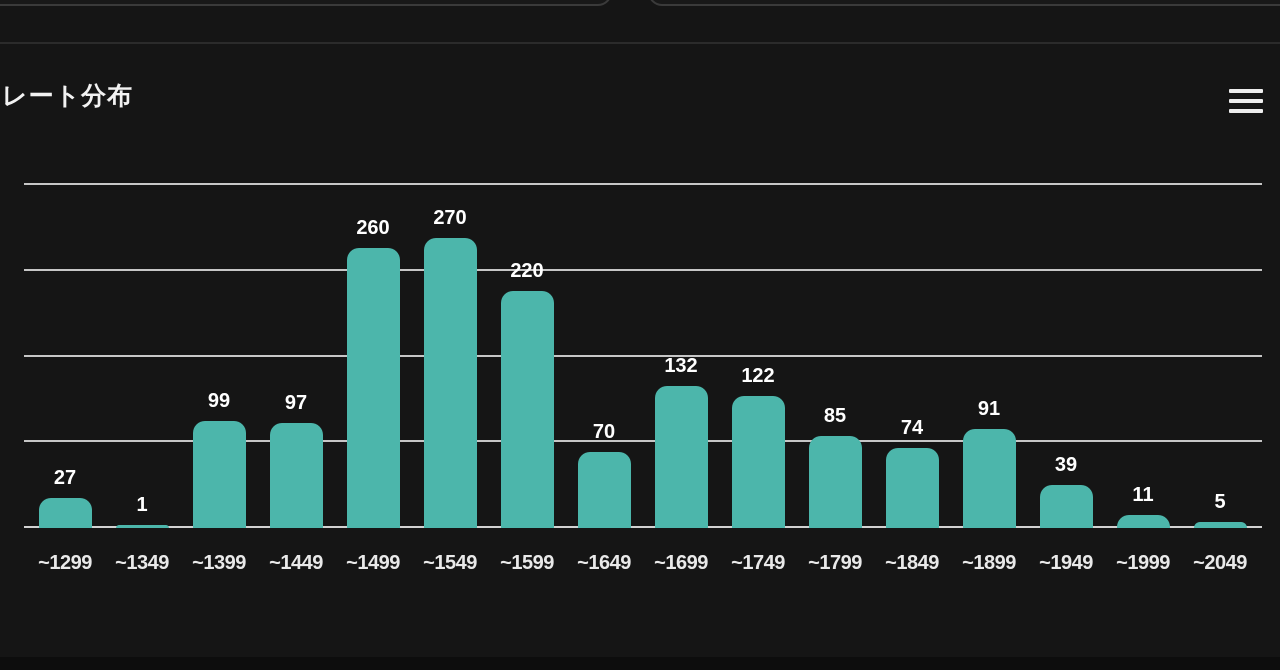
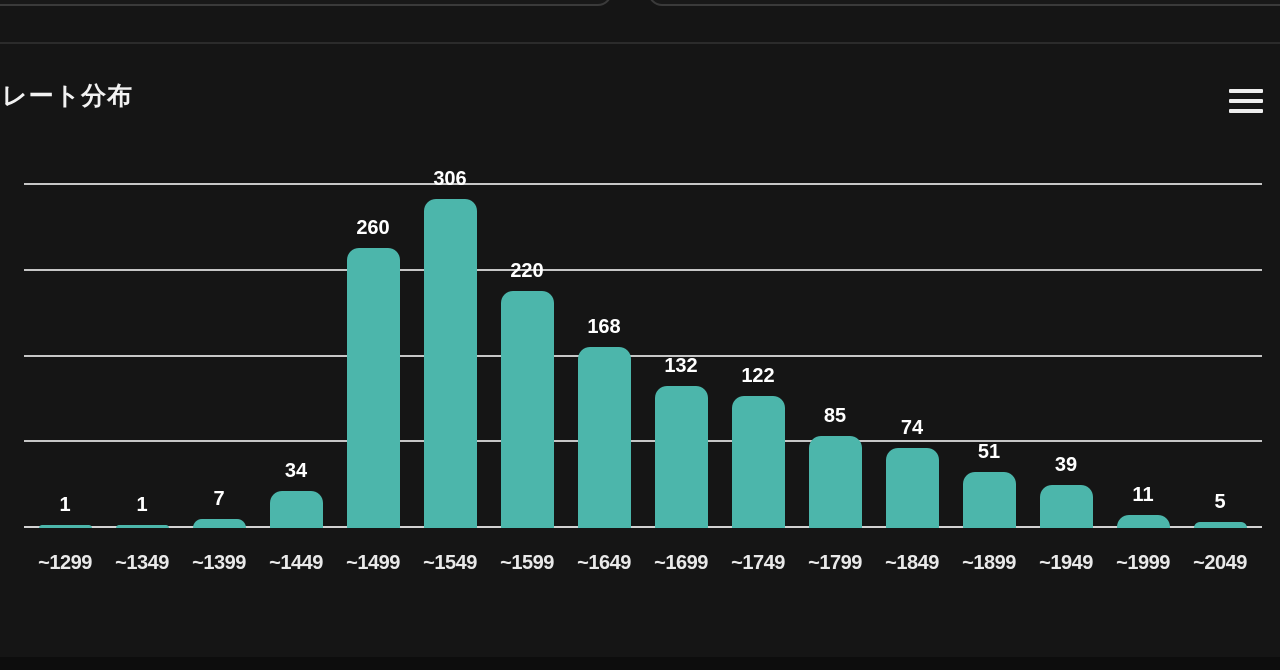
~1299: 27 -> 1
~1399: 99 -> 7
~1449: 97 -> 34
~1549: 270 -> 306
~1649: 70 -> 168
~1899: 91 -> 51
